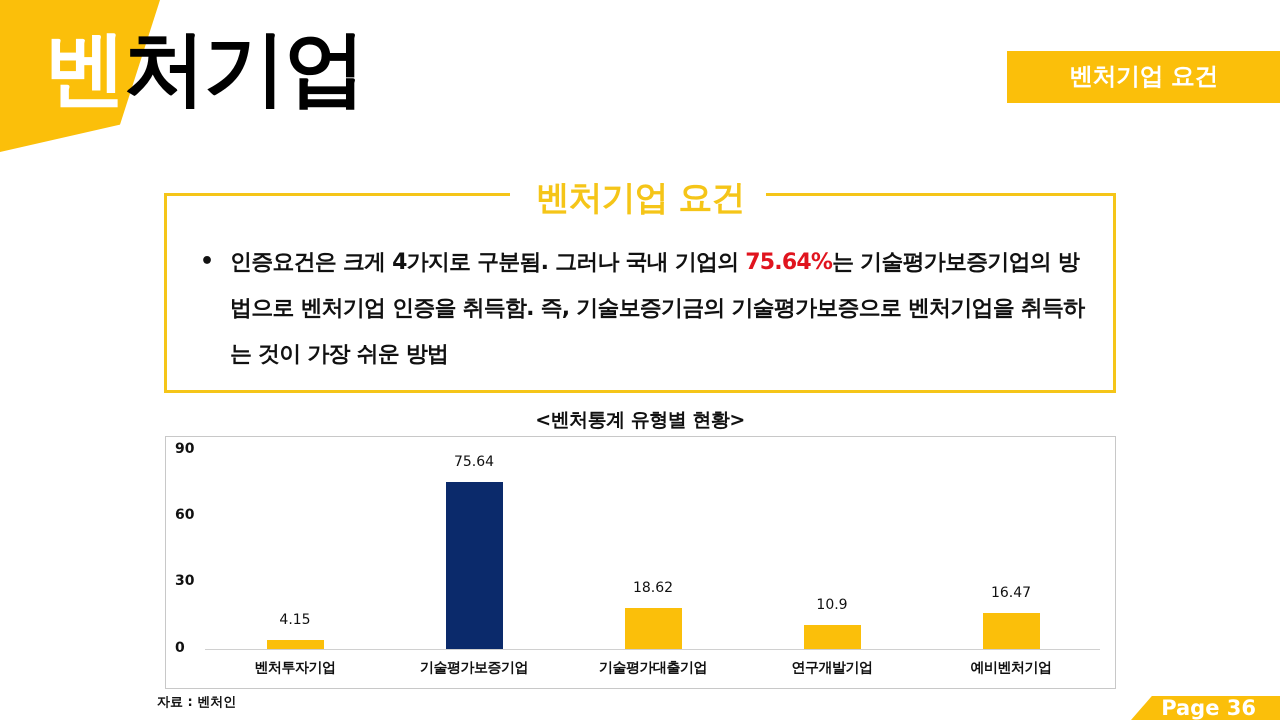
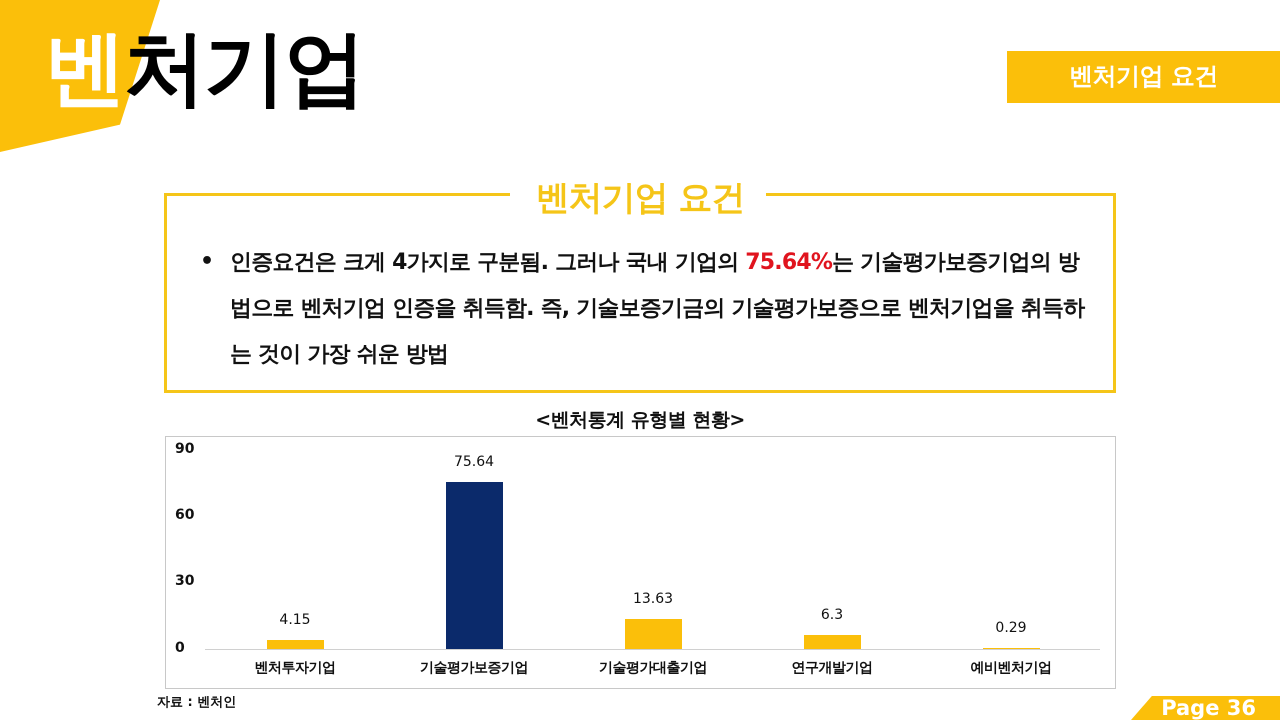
기술평가대출기업: 18.62 -> 13.63
연구개발기업: 10.9 -> 6.3
예비벤처기업: 16.47 -> 0.29
